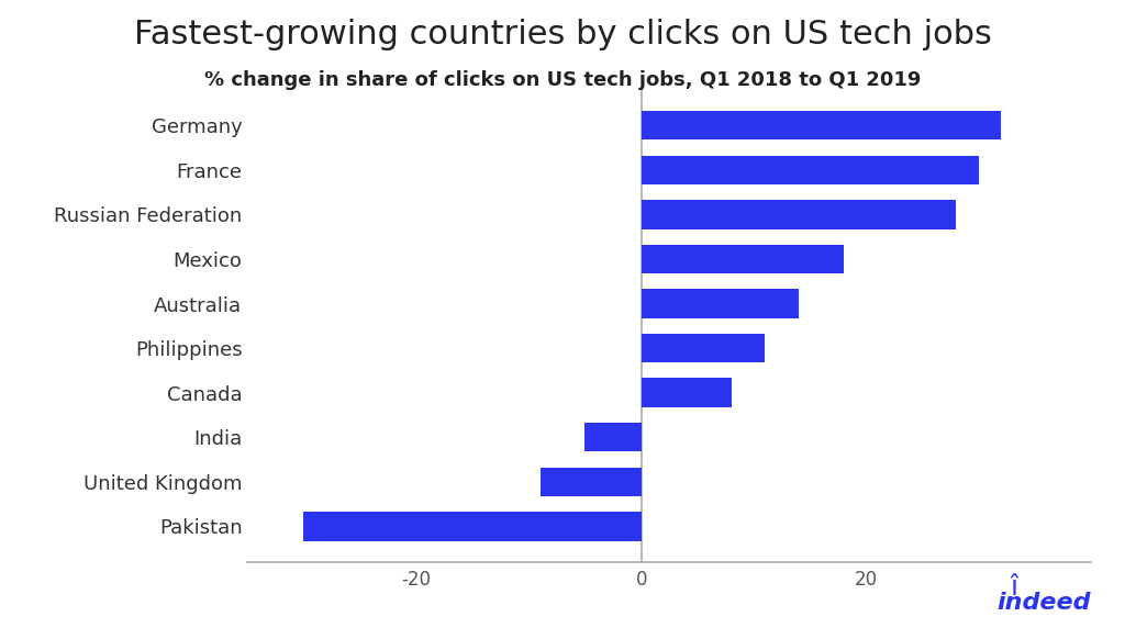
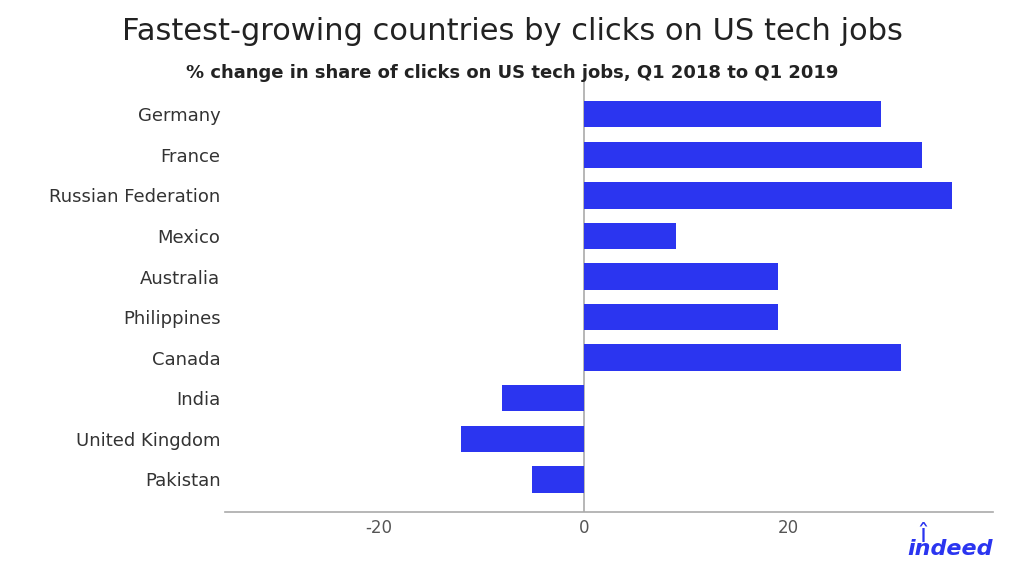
Germany: 32 -> 29
France: 30 -> 33
Russian Federation: 28 -> 36
Mexico: 18 -> 9
Australia: 14 -> 19
Philippines: 11 -> 19
Canada: 8 -> 31
India: -5 -> -8
United Kingdom: -9 -> -12
Pakistan: -30 -> -5
